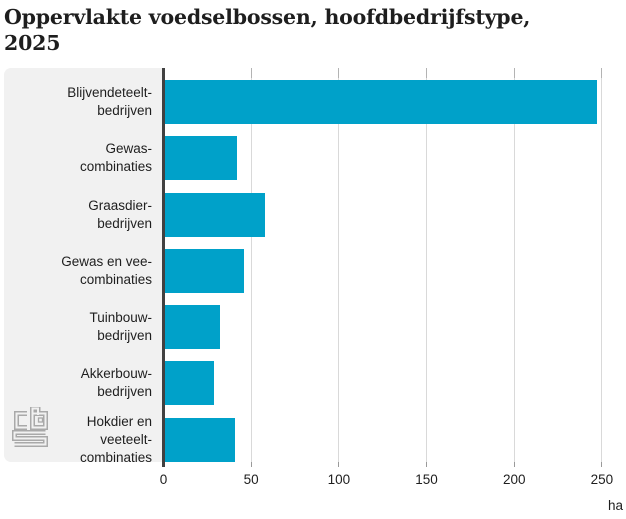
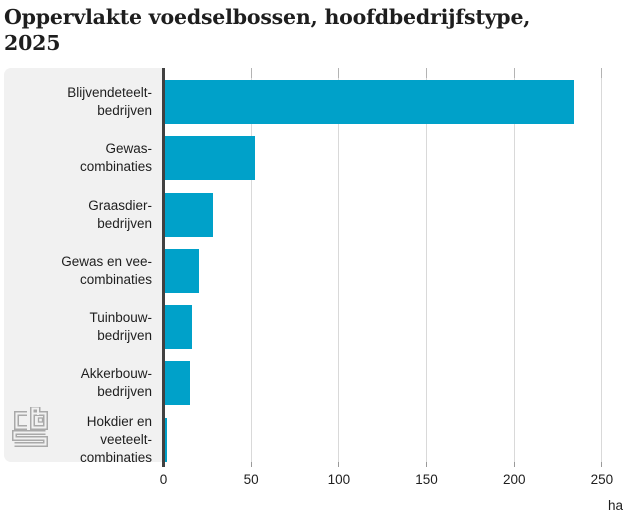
Blijvendeteelt-bedrijven: 247 -> 234
Gewas-combinaties: 42 -> 52
Graasdier-bedrijven: 58 -> 28
Gewas en vee-combinaties: 46 -> 20
Tuinbouw-bedrijven: 32 -> 16
Akkerbouw-bedrijven: 29 -> 15
Hokdier en veeteelt-combinaties: 41 -> 2
